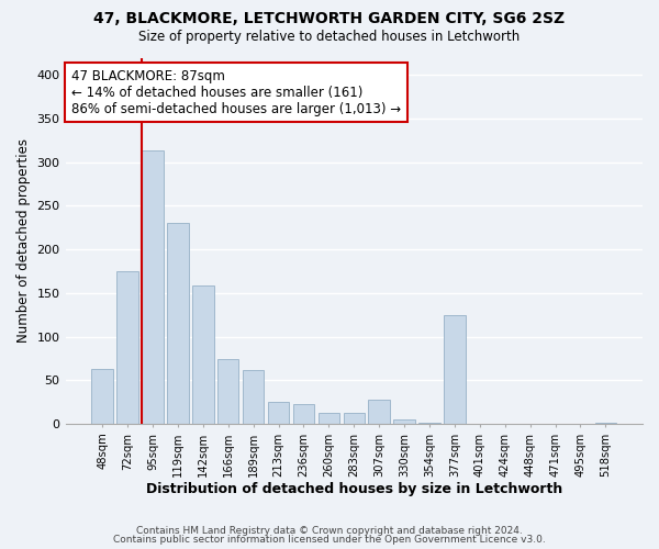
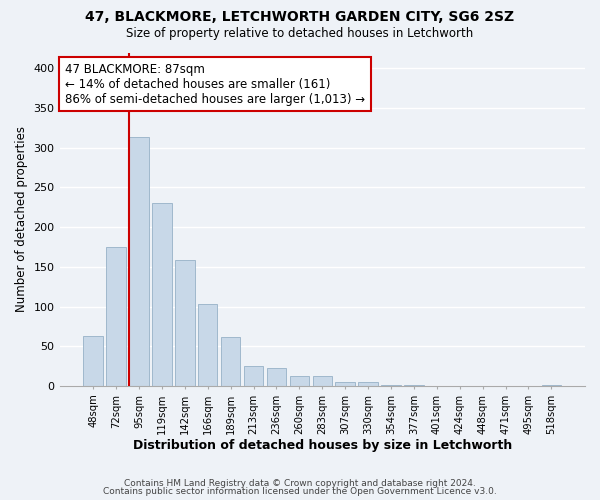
166sqm: 74 -> 103
307sqm: 28 -> 5
377sqm: 124 -> 1
